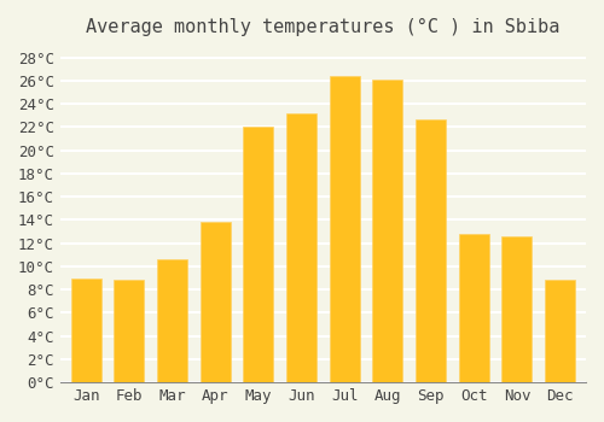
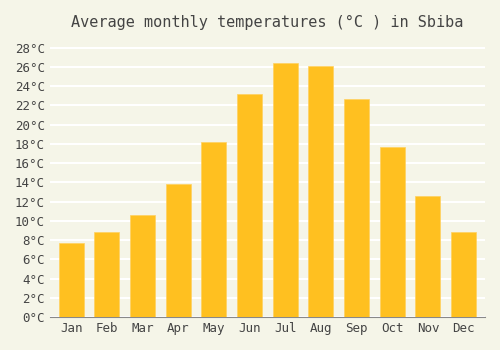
Jan: 9.0°C -> 7.7°C
May: 22.0°C -> 18.2°C
Oct: 12.8°C -> 17.7°C
